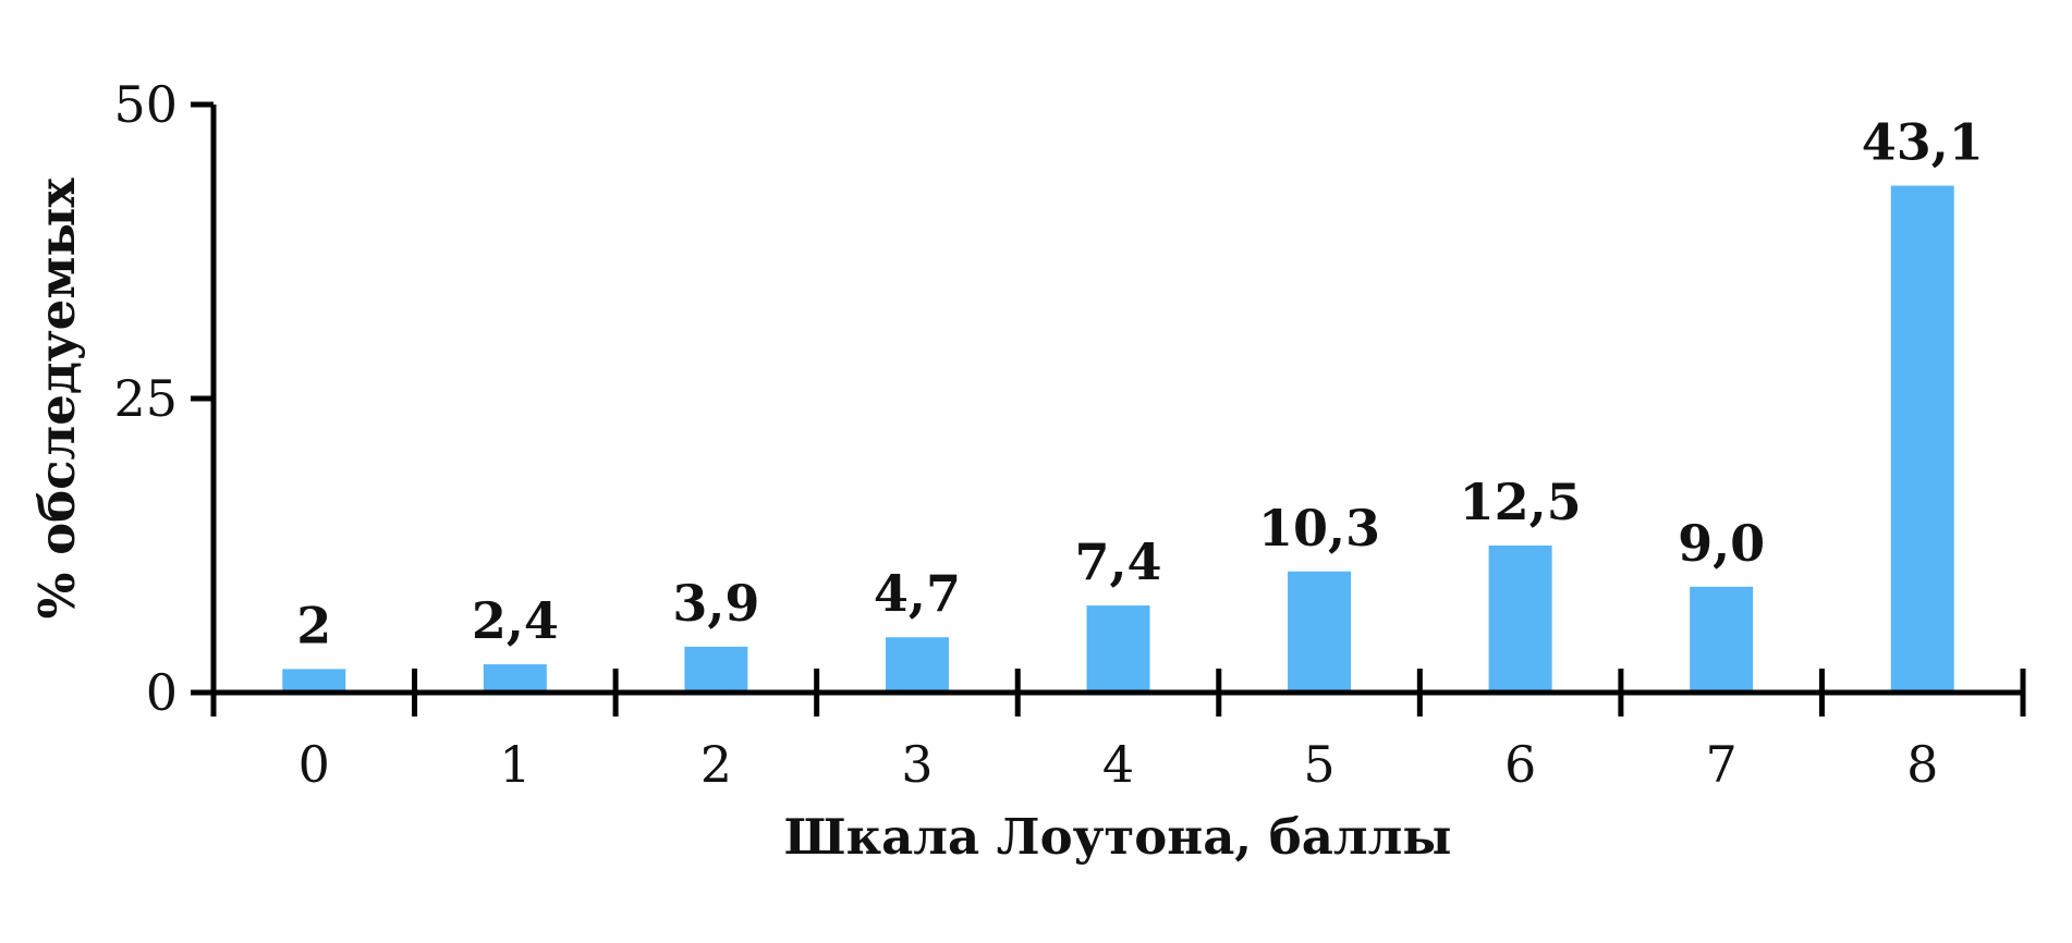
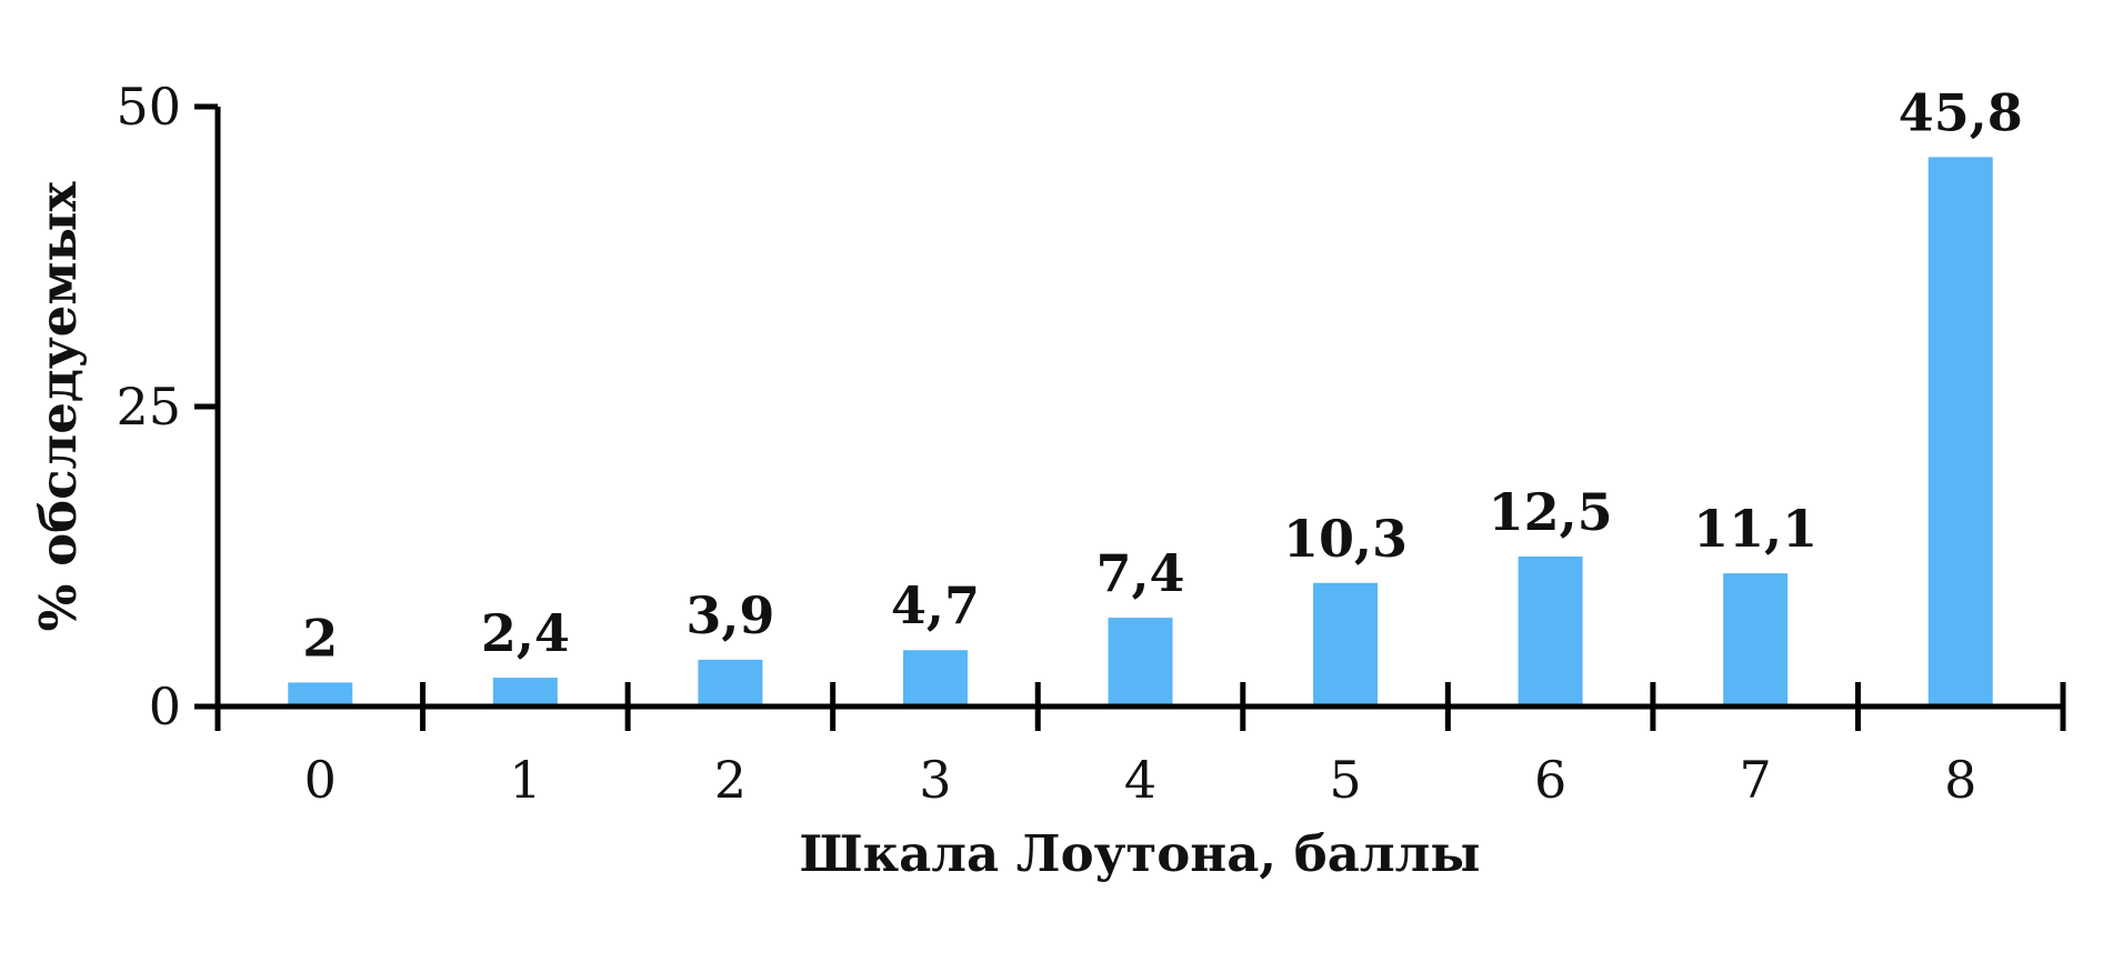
7: 9,0 -> 11,1
8: 43,1 -> 45,8
